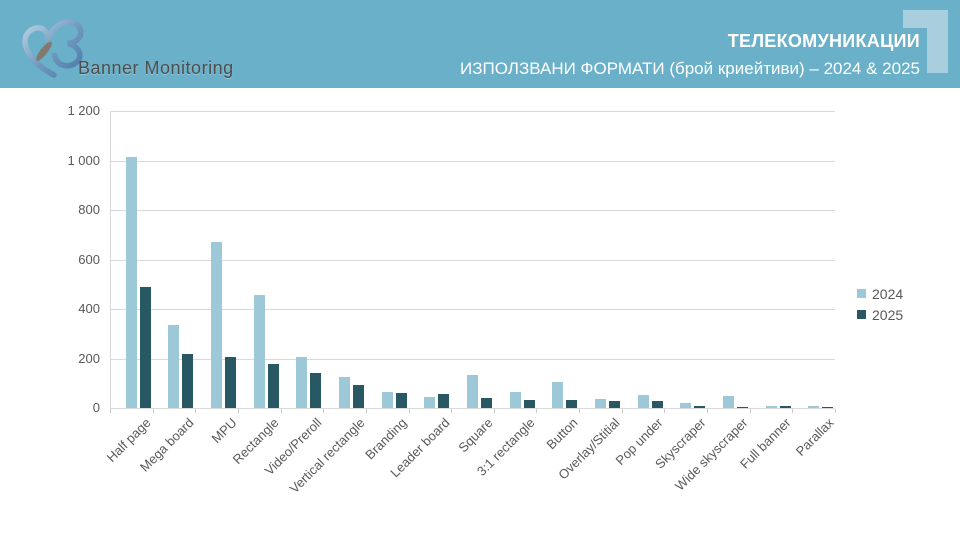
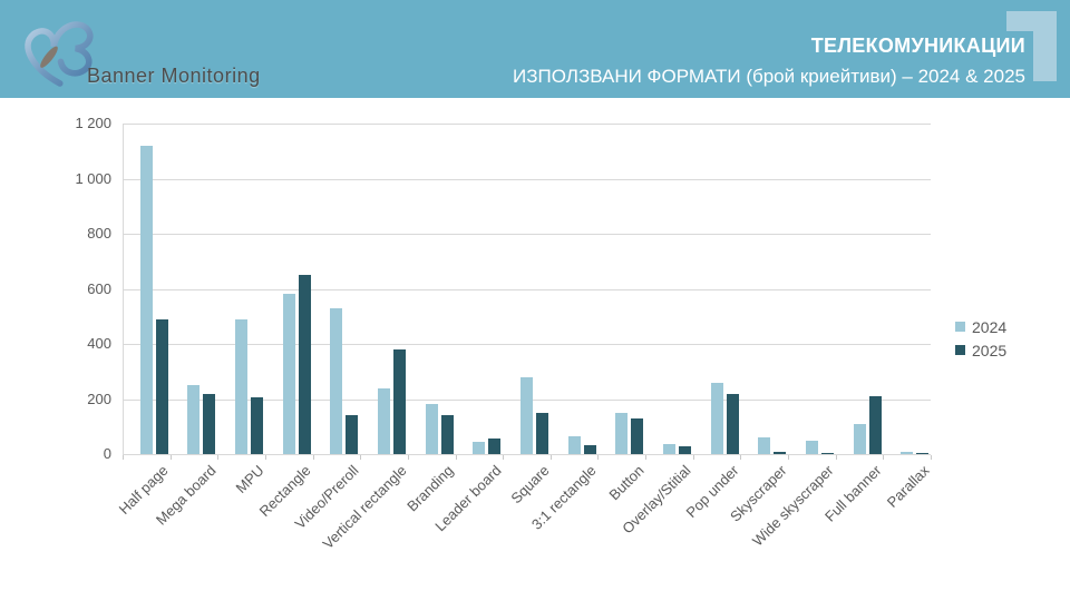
2024/Half page: 1020 -> 1120
2024/Mega board: 340 -> 250
2024/MPU: 670 -> 490
2024/Rectangle: 460 -> 580
2025/Rectangle: 180 -> 650
2024/Video/Preroll: 210 -> 530
2024/Vertical rectangle: 130 -> 240
2025/Vertical rectangle: 90 -> 380
2024/Branding: 70 -> 180
2025/Branding: 60 -> 140
2024/Square: 130 -> 280
2025/Square: 40 -> 150
2024/Button: 100 -> 150
2025/Button: 30 -> 130
2024/Pop under: 50 -> 260
2025/Pop under: 30 -> 220
2024/Skyscraper: 20 -> 60
2024/Full banner: 10 -> 110
2025/Full banner: 10 -> 210
